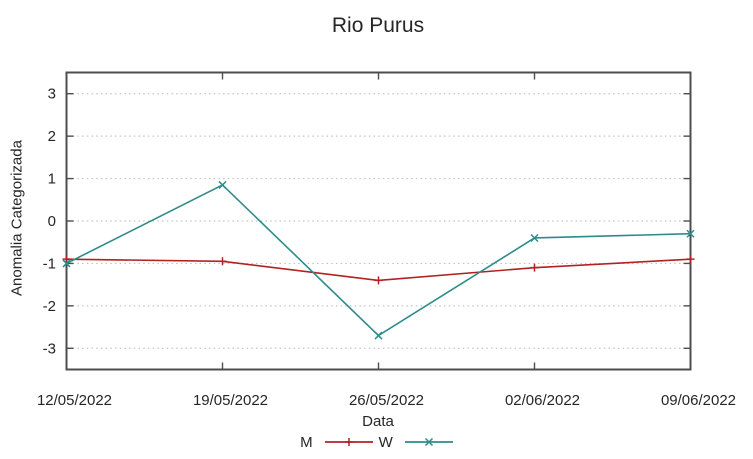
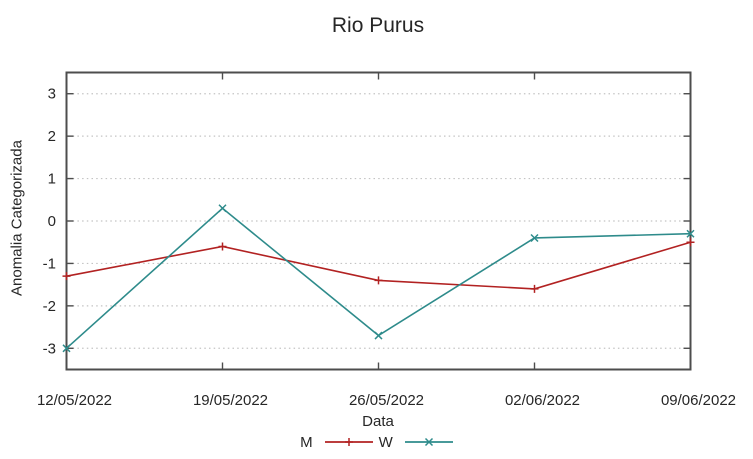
M/12/05/2022: -0.9 -> -1.3
W/12/05/2022: -1.0 -> -3.0
M/19/05/2022: -0.9 -> -0.6
W/19/05/2022: 0.8 -> 0.3
M/02/06/2022: -1.1 -> -1.6
M/09/06/2022: -0.9 -> -0.5
